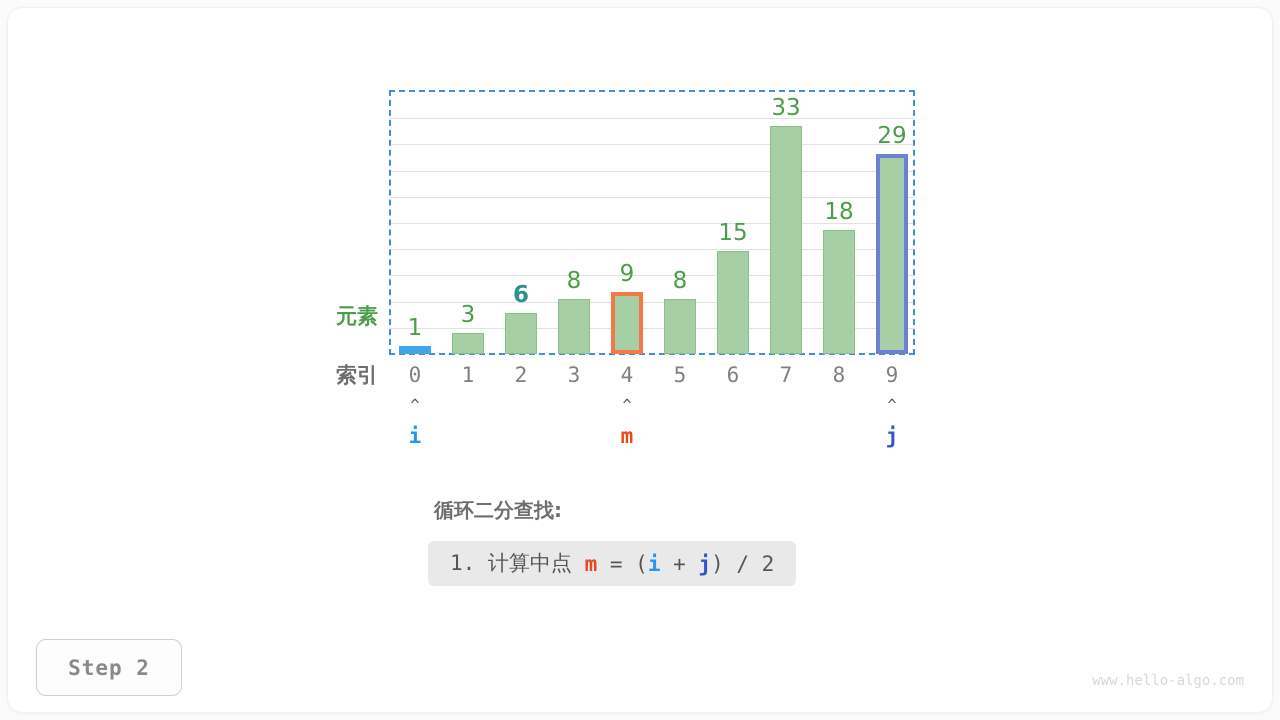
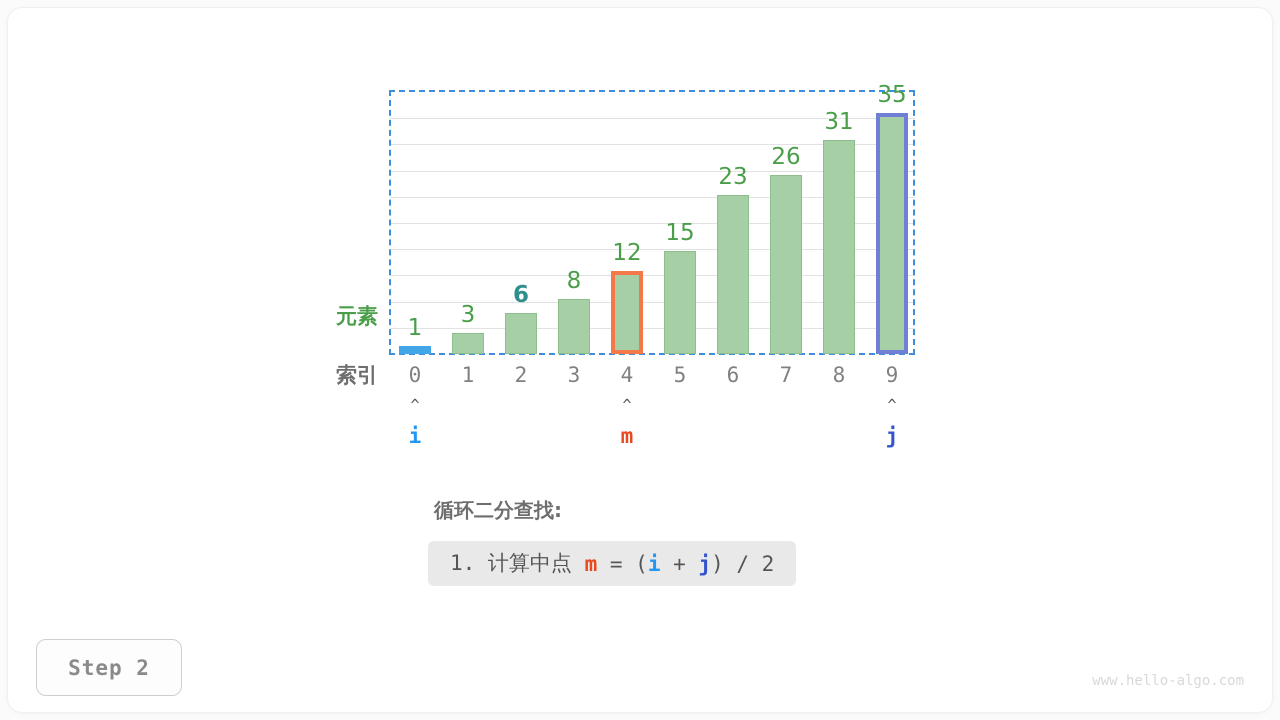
4: 9 -> 12
5: 8 -> 15
6: 15 -> 23
7: 33 -> 26
8: 18 -> 31
9: 29 -> 35
